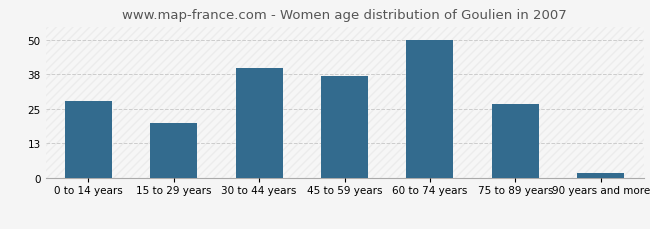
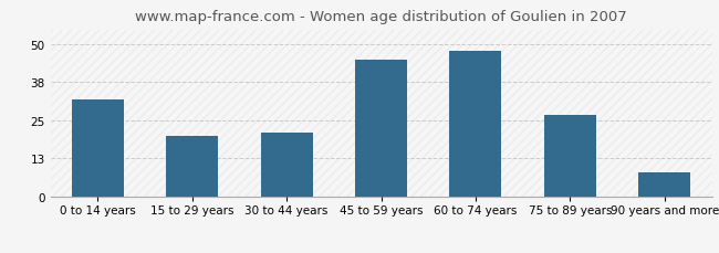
0 to 14 years: 28 -> 32
30 to 44 years: 40 -> 21
45 to 59 years: 37 -> 45
60 to 74 years: 50 -> 48
90 years and more: 2 -> 8
